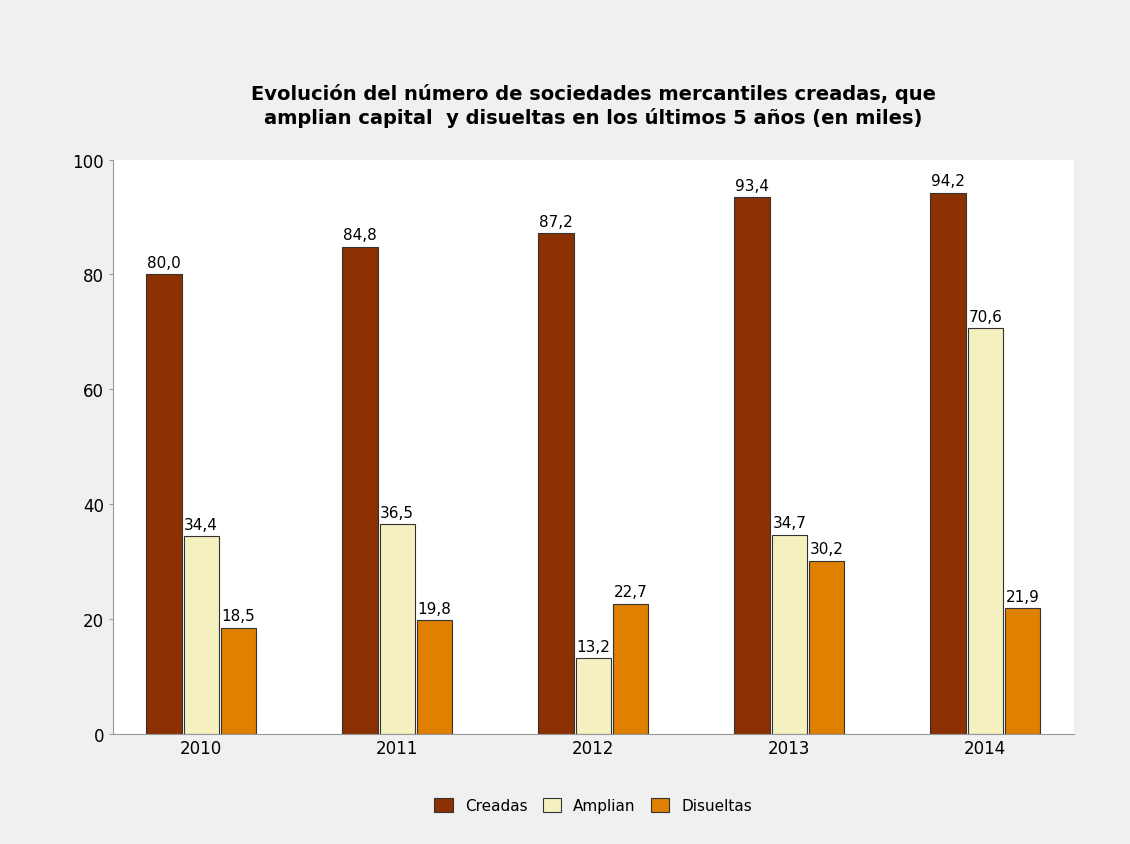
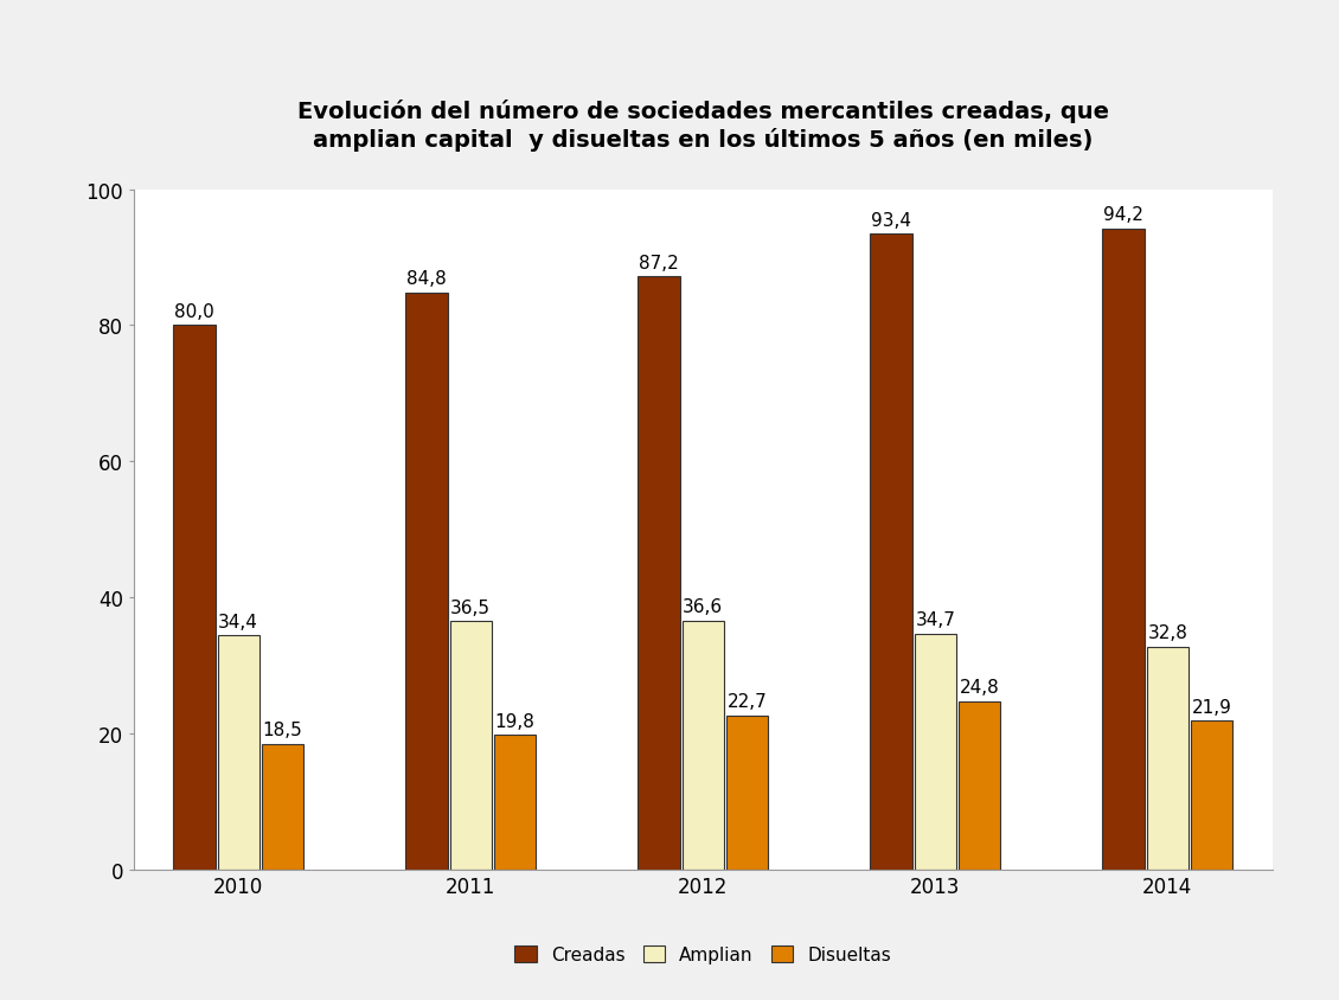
Amplian/2012: 13,2 -> 36,6
Disueltas/2013: 30,2 -> 24,8
Amplian/2014: 70,6 -> 32,8
